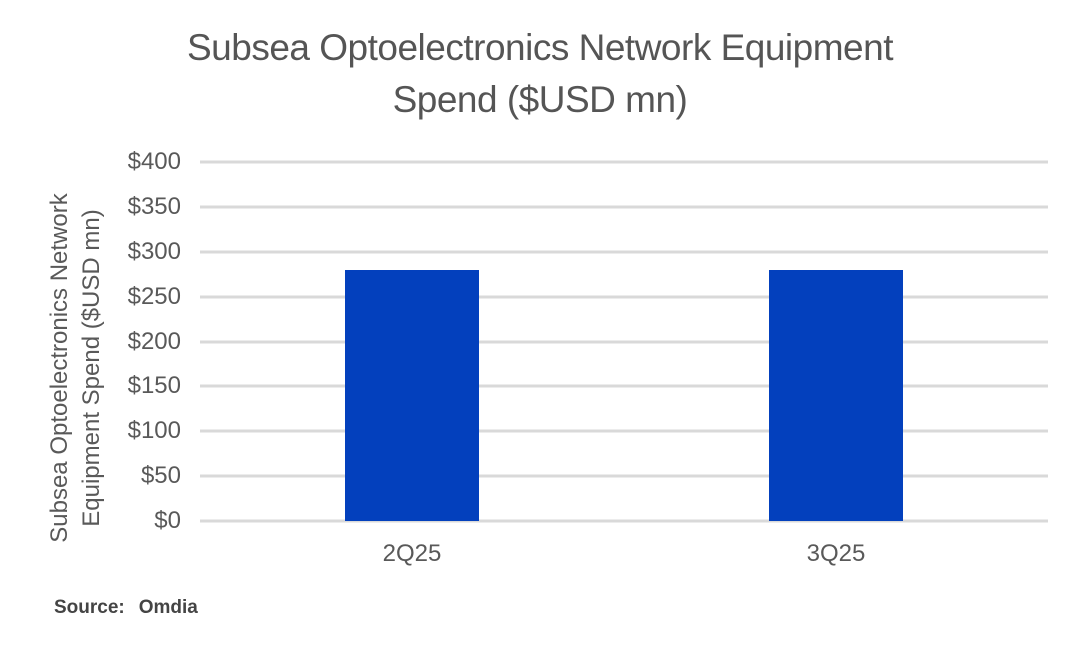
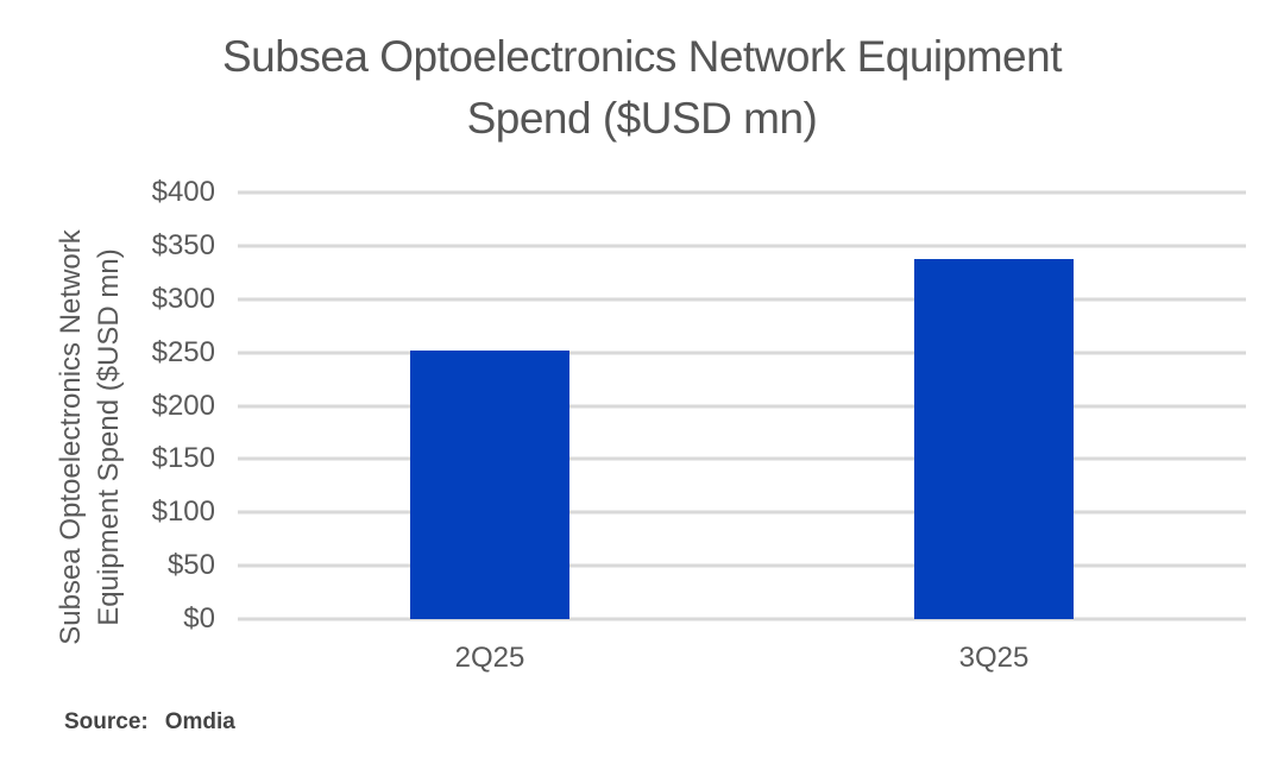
2Q25: $280 -> $250
3Q25: $280 -> $340
